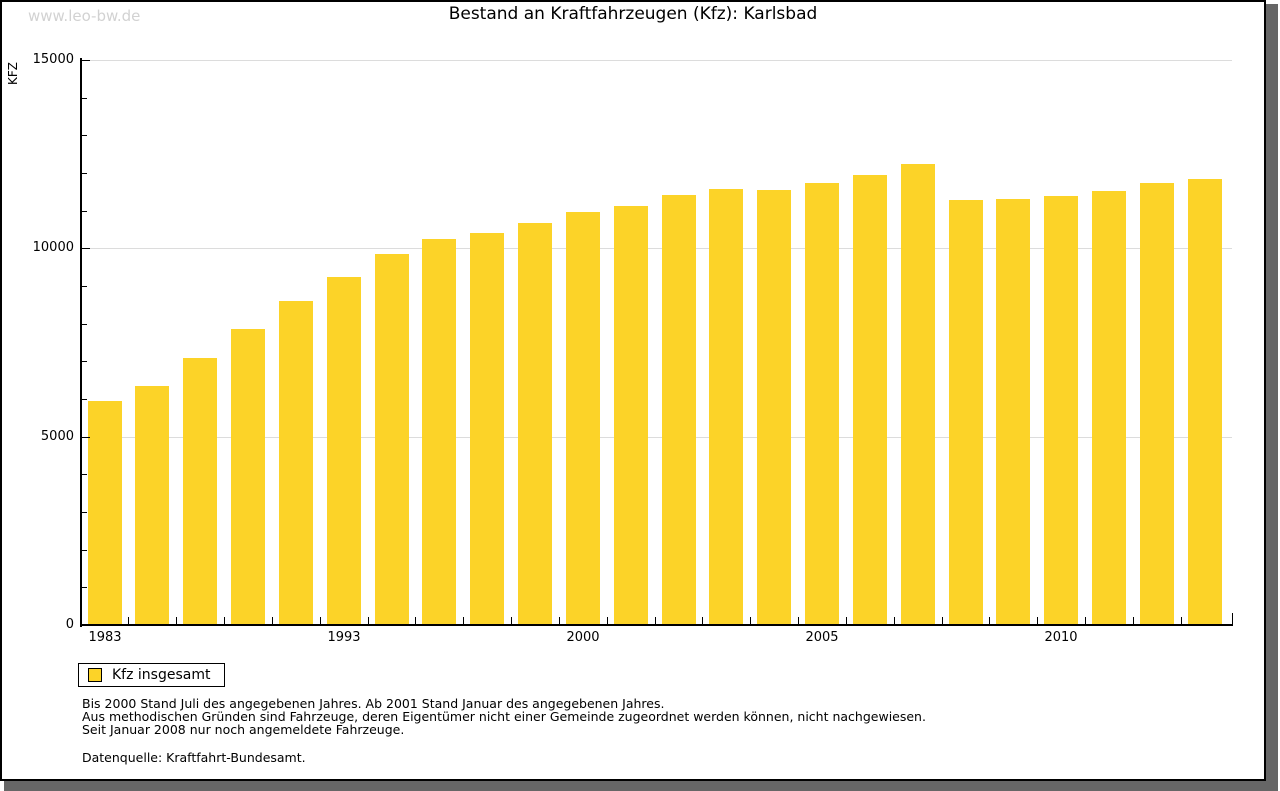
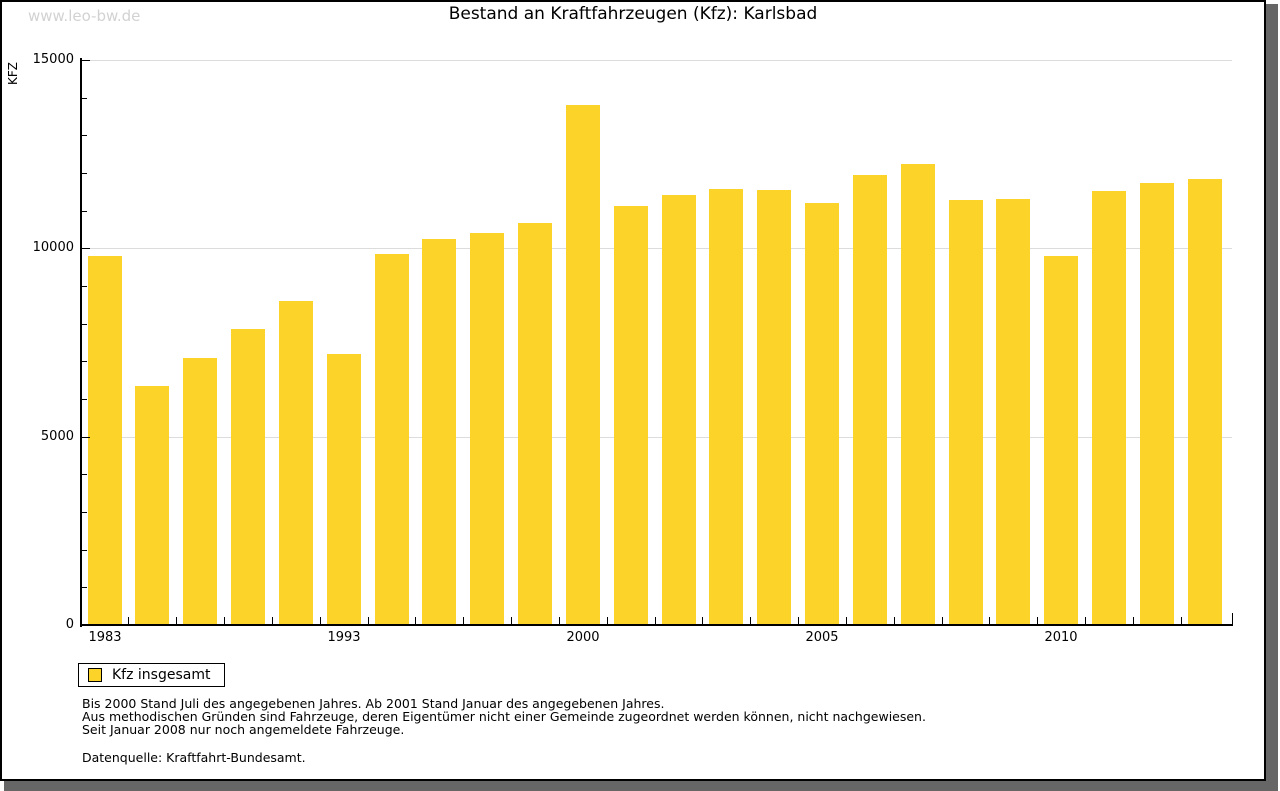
1983: 6000 -> 9800
1993: 9200 -> 7200
2000: 11000 -> 13800
2005: 11700 -> 11200
2010: 11400 -> 9800
